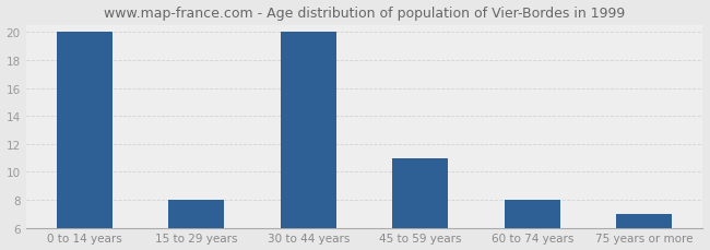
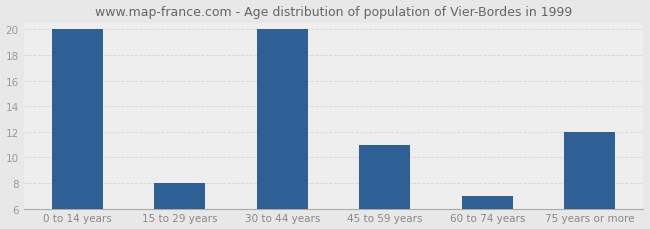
60 to 74 years: 8 -> 7
75 years or more: 7 -> 12
